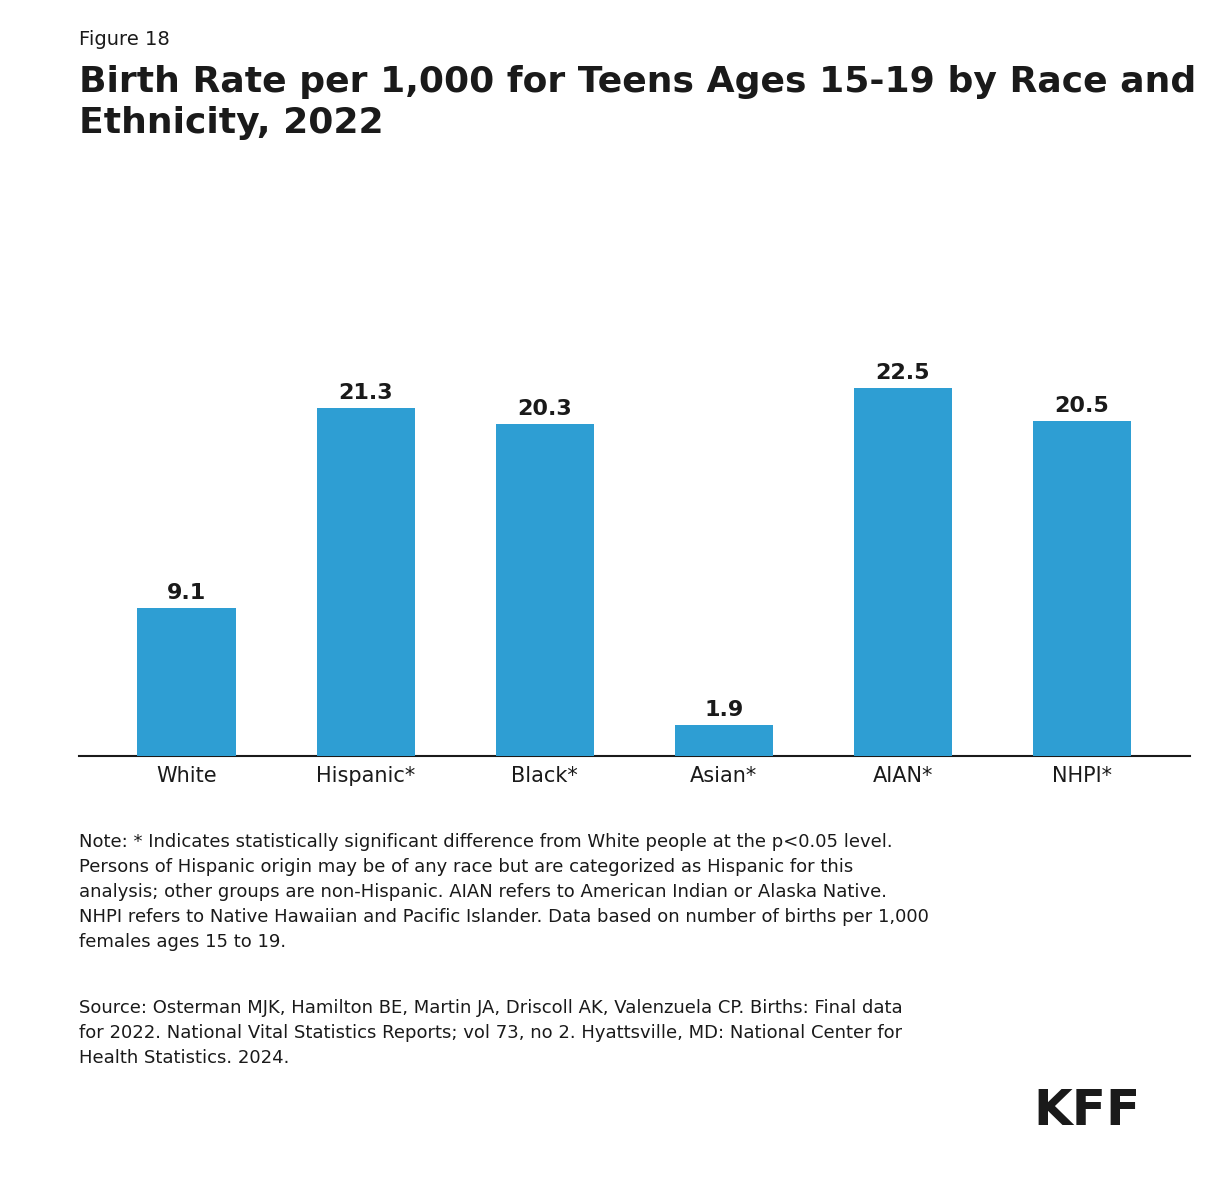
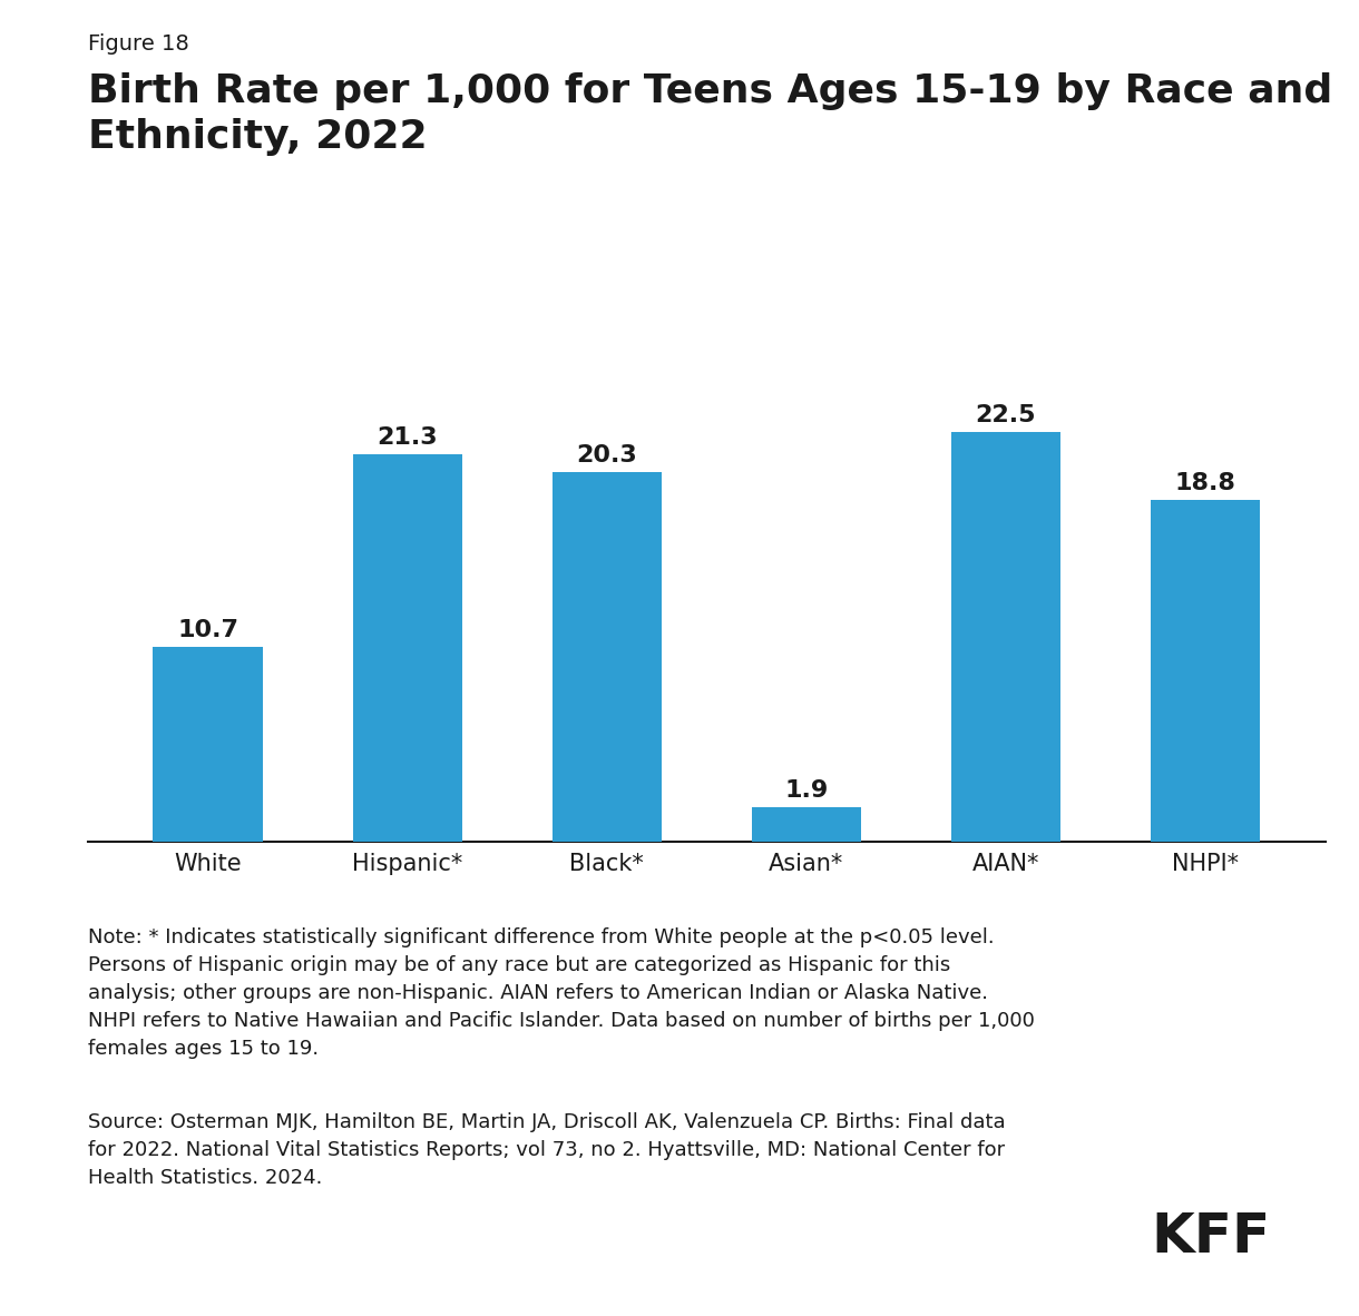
White: 9.1 -> 10.7
NHPI*: 20.5 -> 18.8
